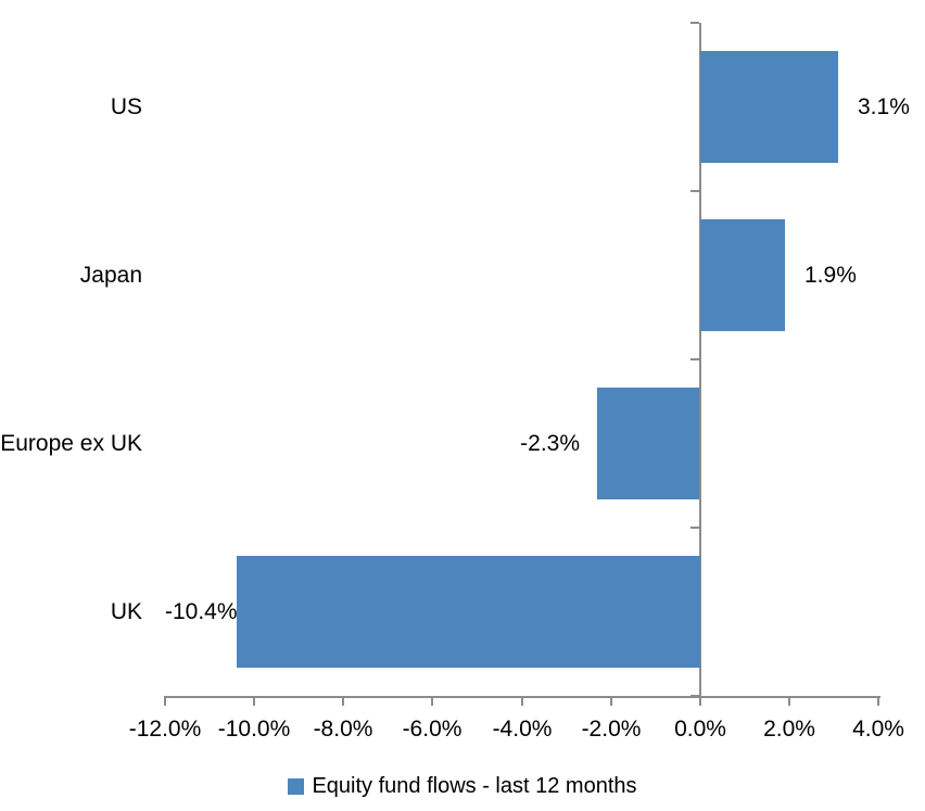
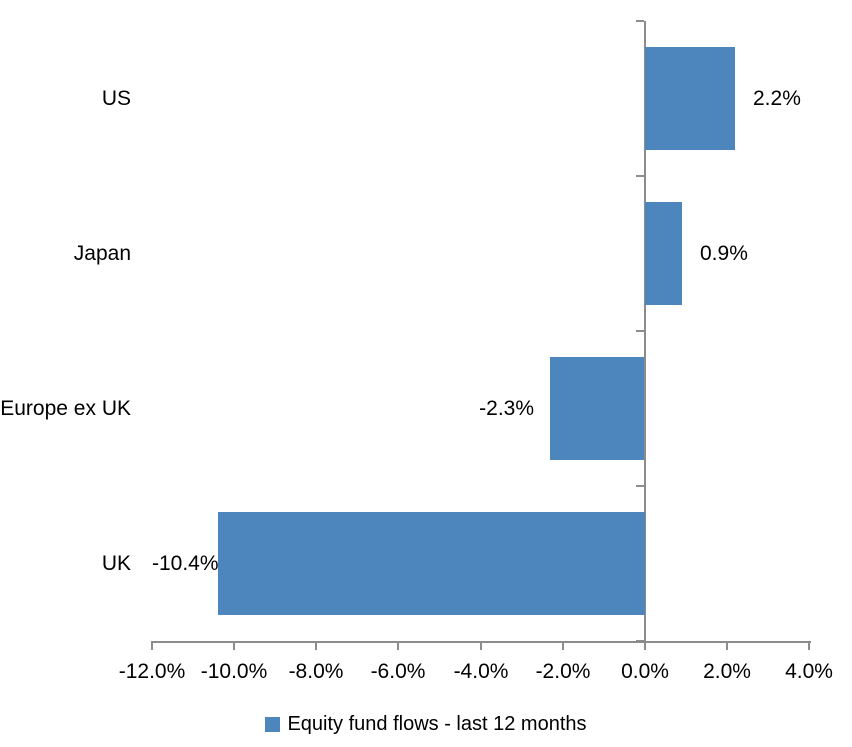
US: 3.1% -> 2.2%
Japan: 1.9% -> 0.9%
